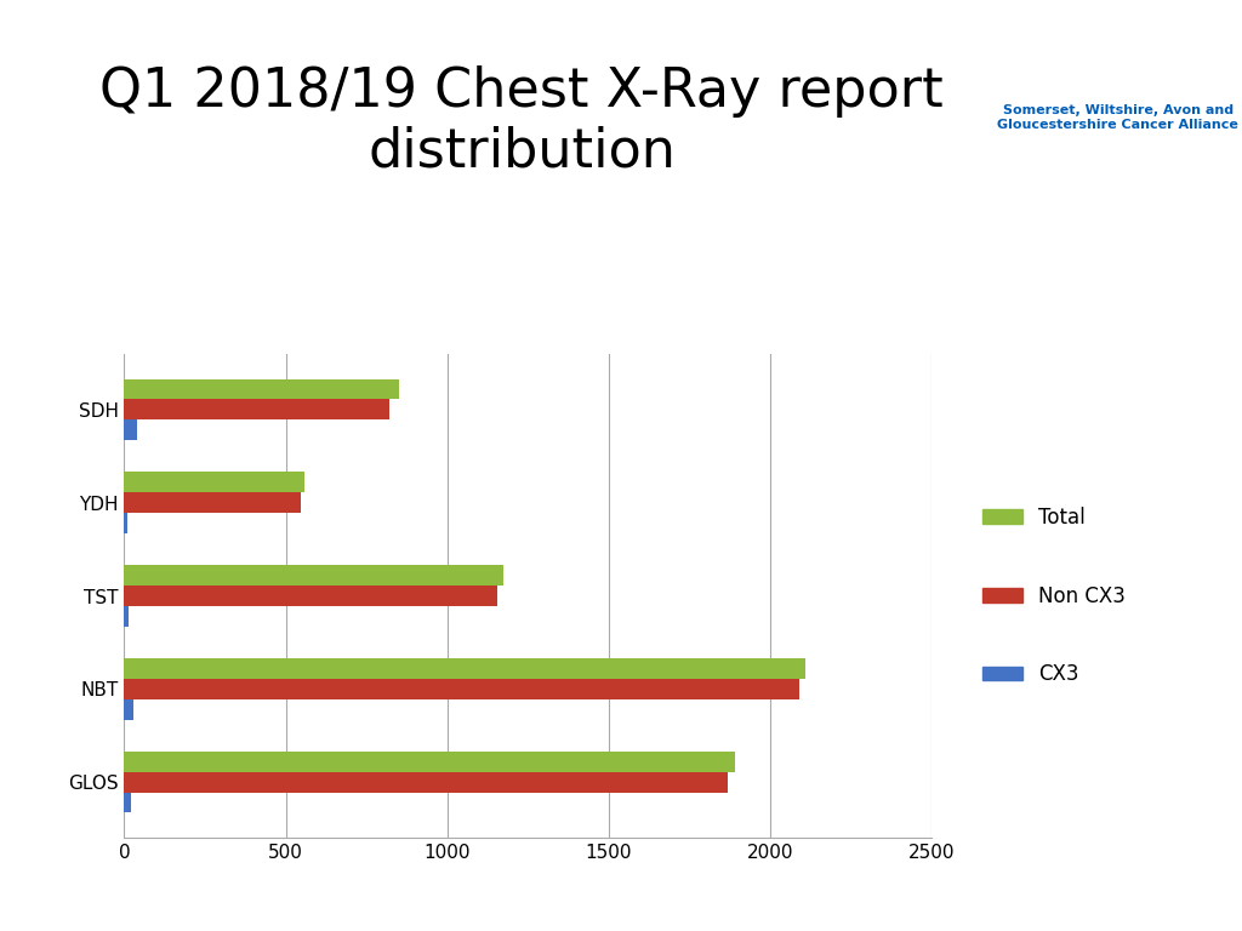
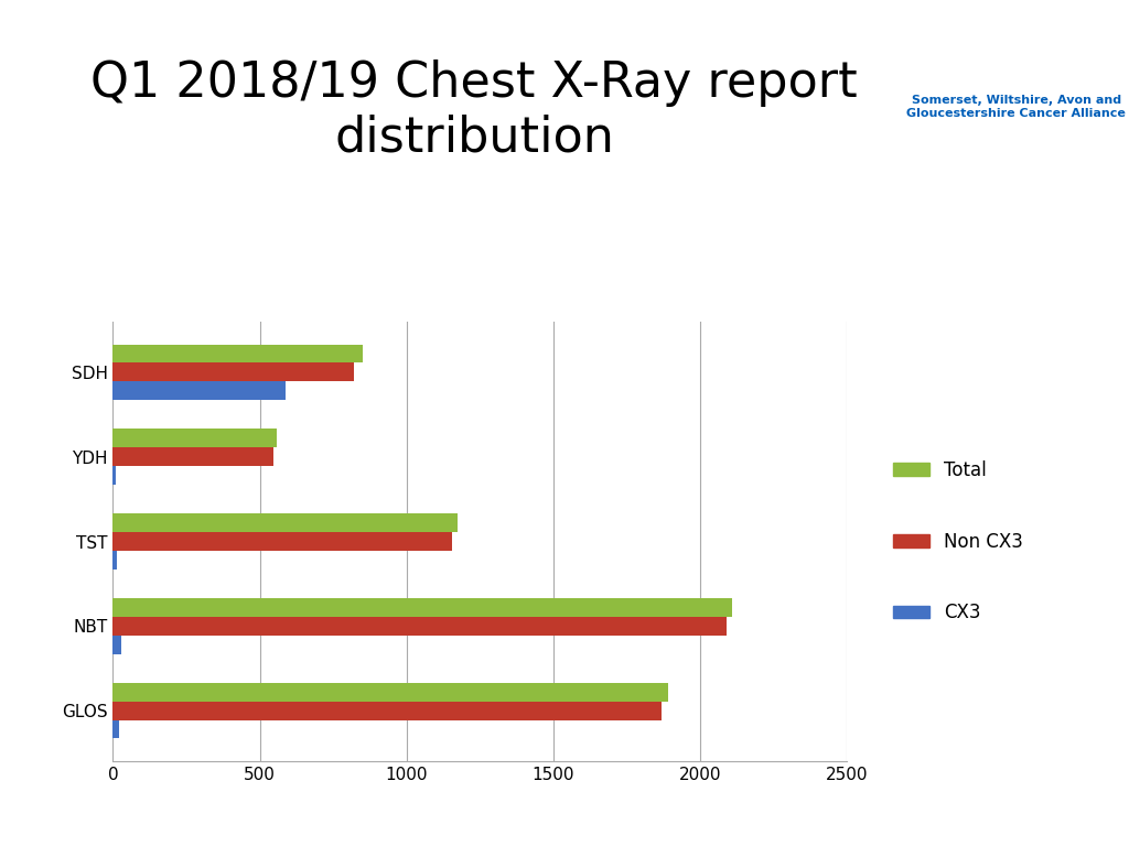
CX3/SDH: 40 -> 590
